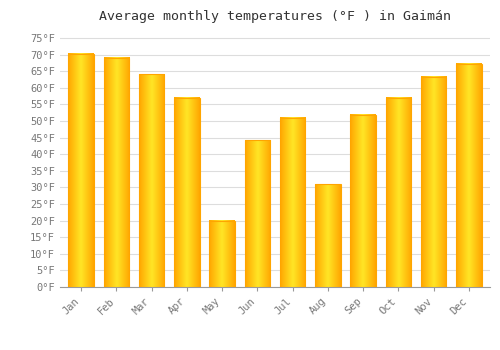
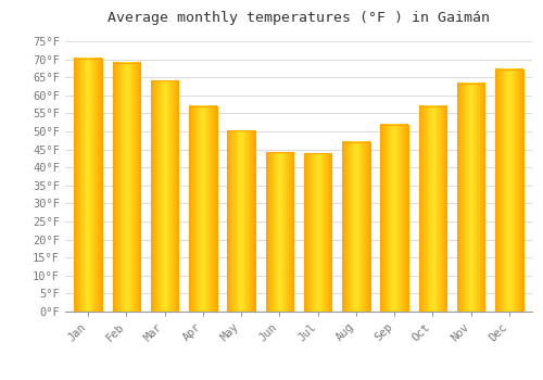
May: 20.0°F -> 50.2°F
Jul: 51.0°F -> 43.9°F
Aug: 31.0°F -> 47.0°F
